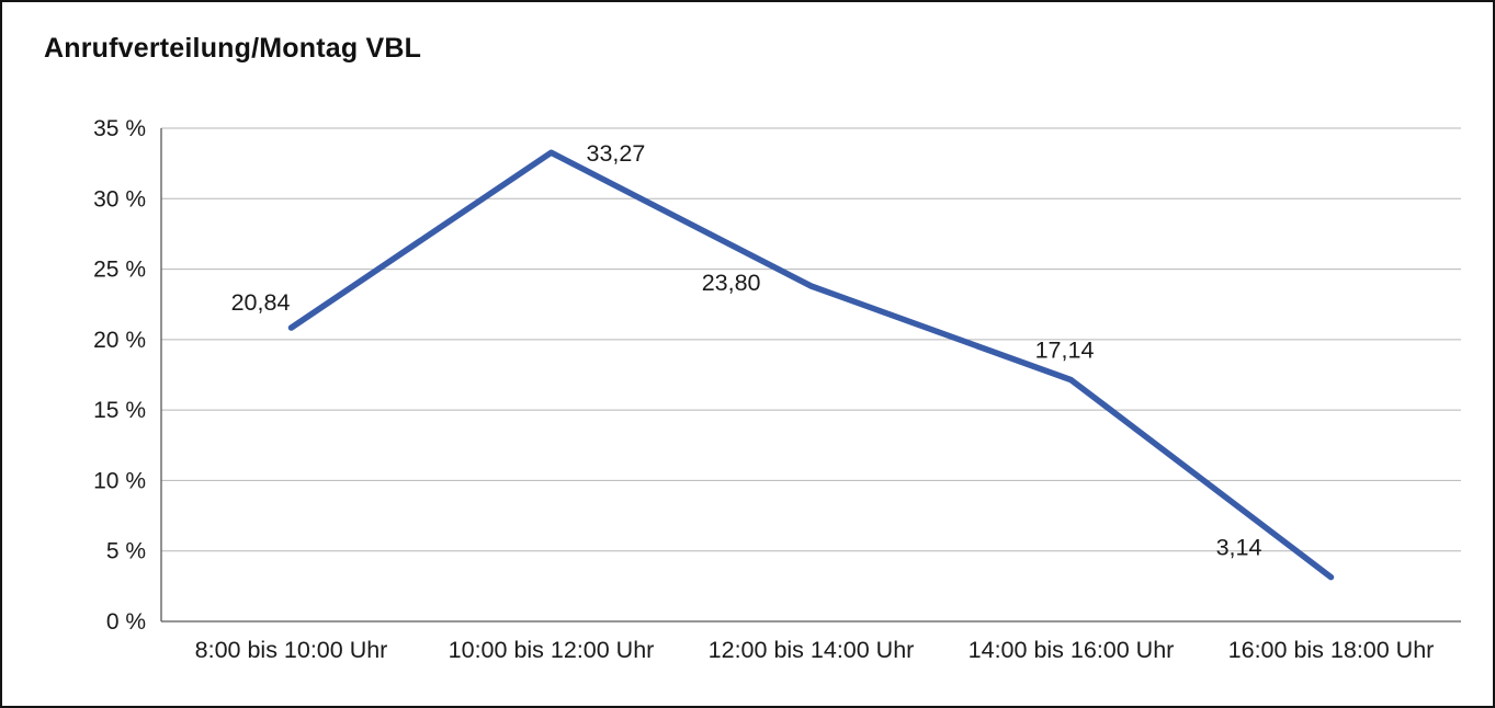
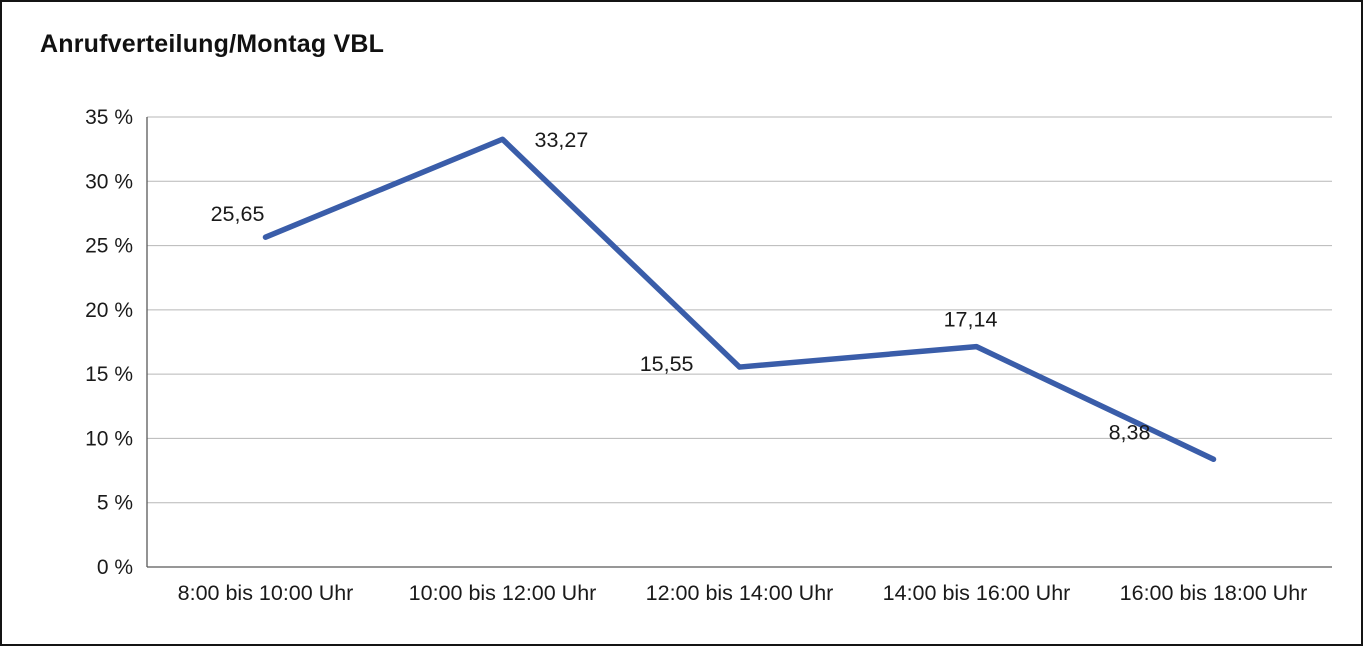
8:00 bis 10:00 Uhr: 20,84 -> 25,65
12:00 bis 14:00 Uhr: 23,80 -> 15,55
16:00 bis 18:00 Uhr: 3,14 -> 8,38
